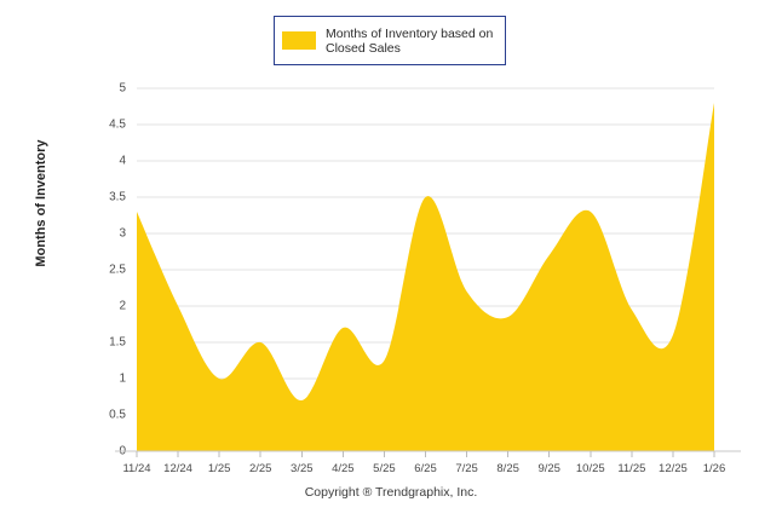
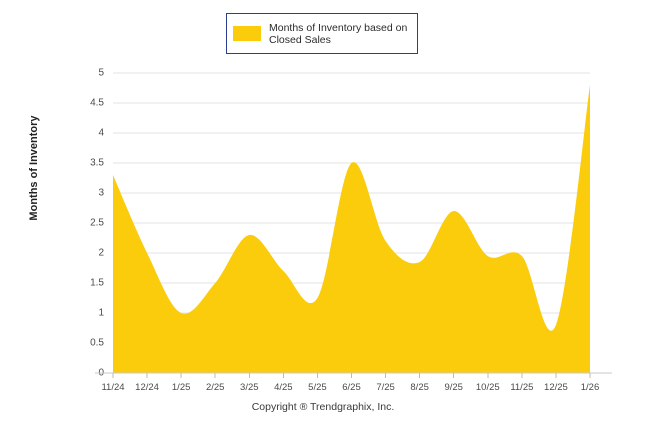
3/25: 0.7 -> 2.3
10/25: 3.3 -> 1.9
12/25: 1.6 -> 0.8
